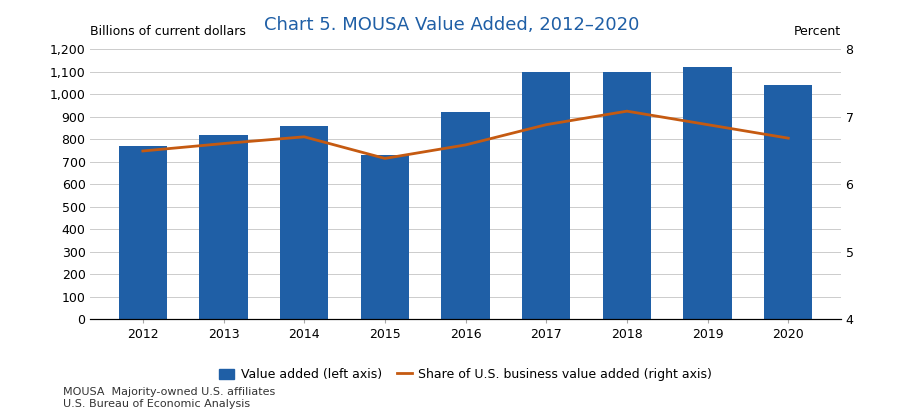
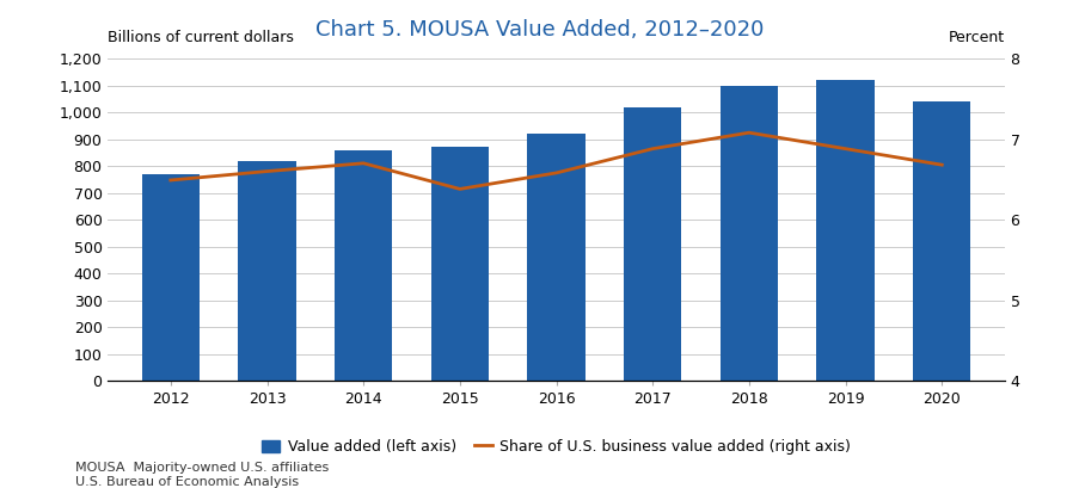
Value added (left axis)/2015: 730 -> 870
Value added (left axis)/2017: 1,100 -> 1,020
